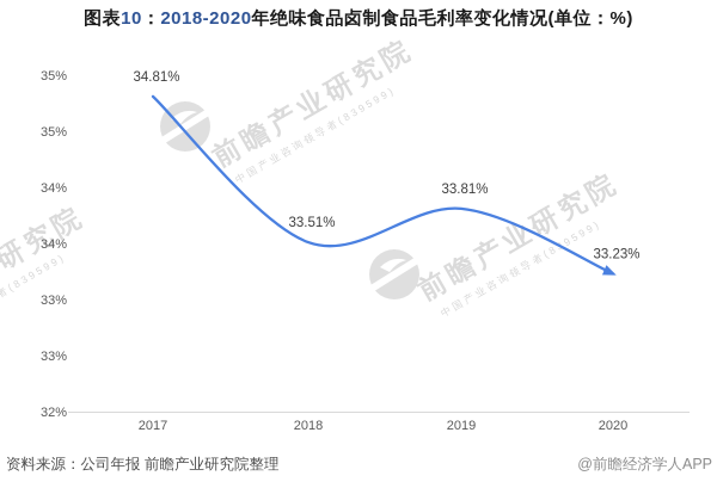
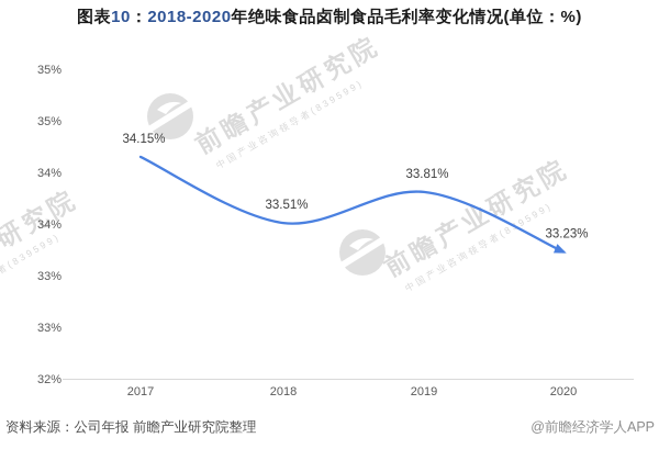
2017: 34.81% -> 34.15%
